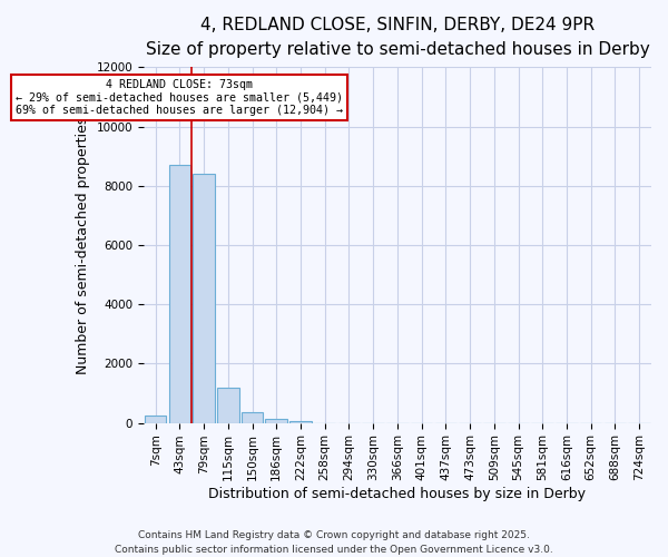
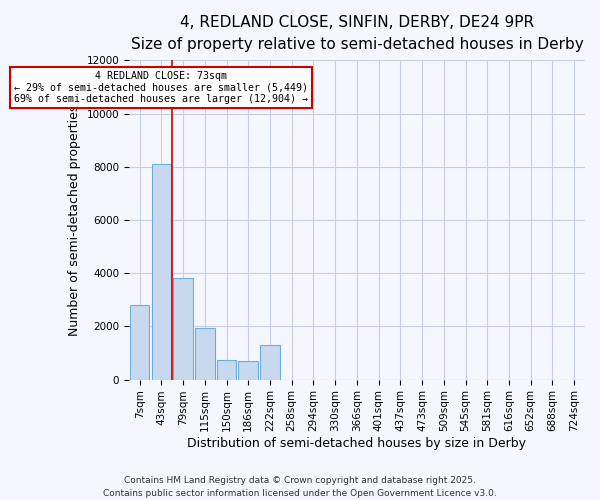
7sqm: 230 -> 2800
43sqm: 8700 -> 8100
79sqm: 8400 -> 3800
115sqm: 1200 -> 1950
150sqm: 350 -> 750
186sqm: 130 -> 700
222sqm: 60 -> 1300
